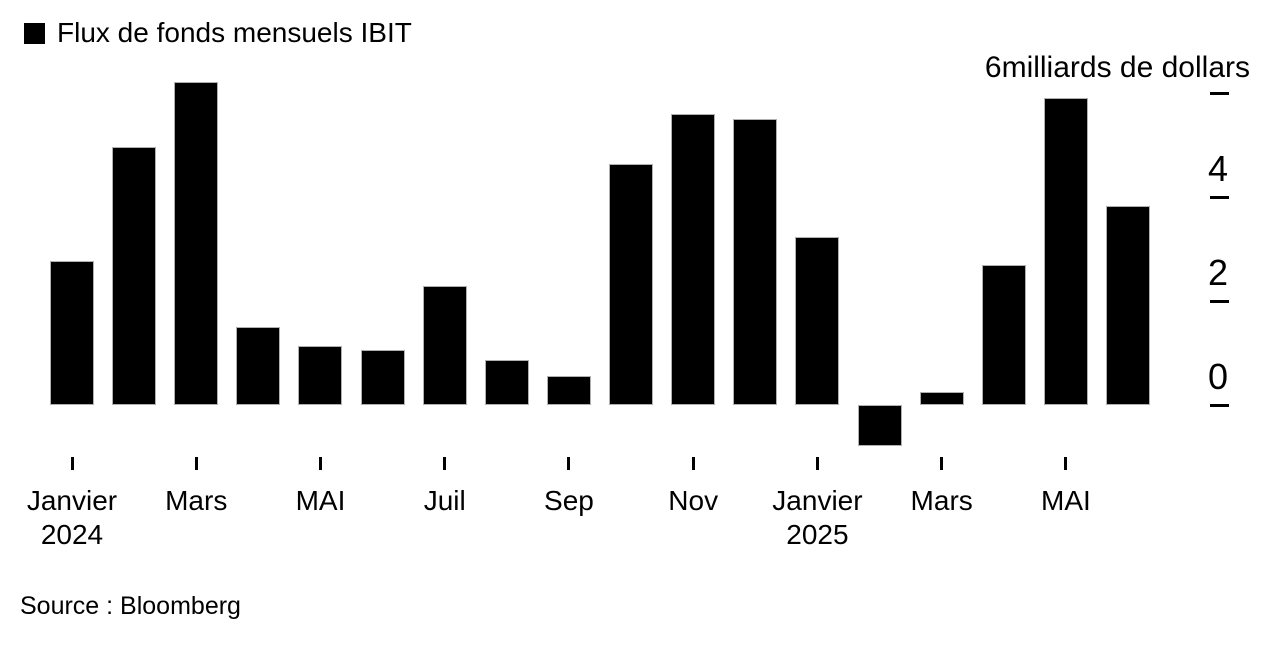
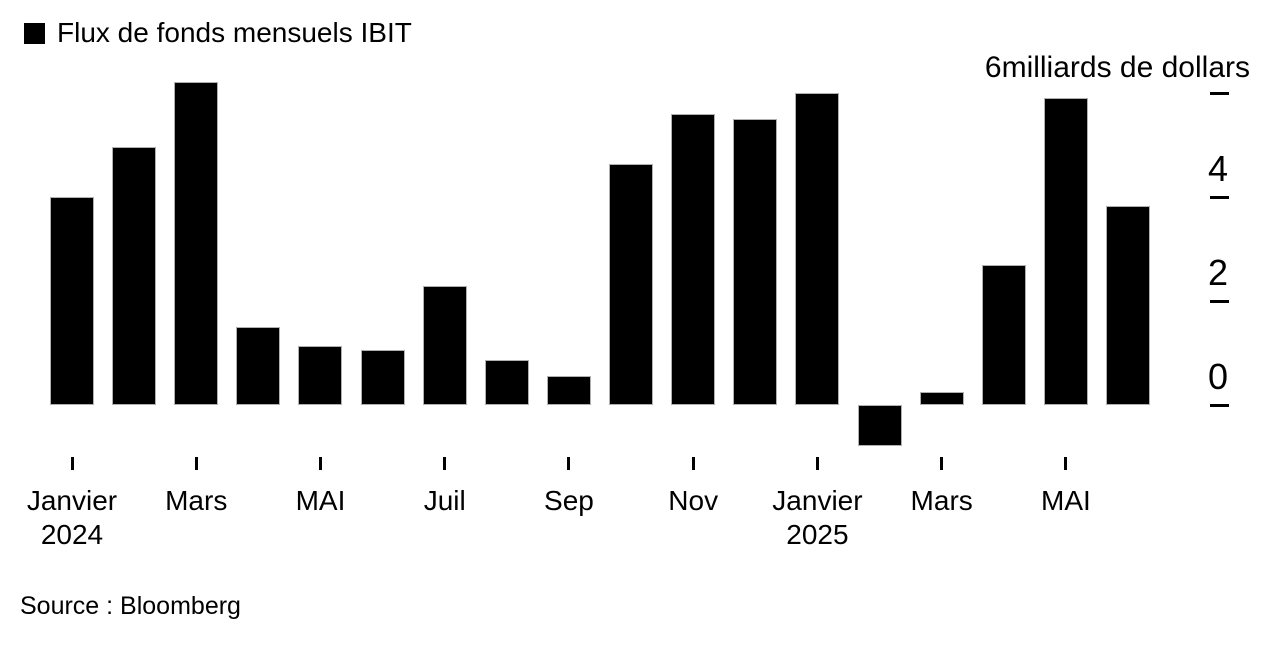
Janvier 2024: 2.8 -> 4.0
Janvier 2025: 3.2 -> 6.0
